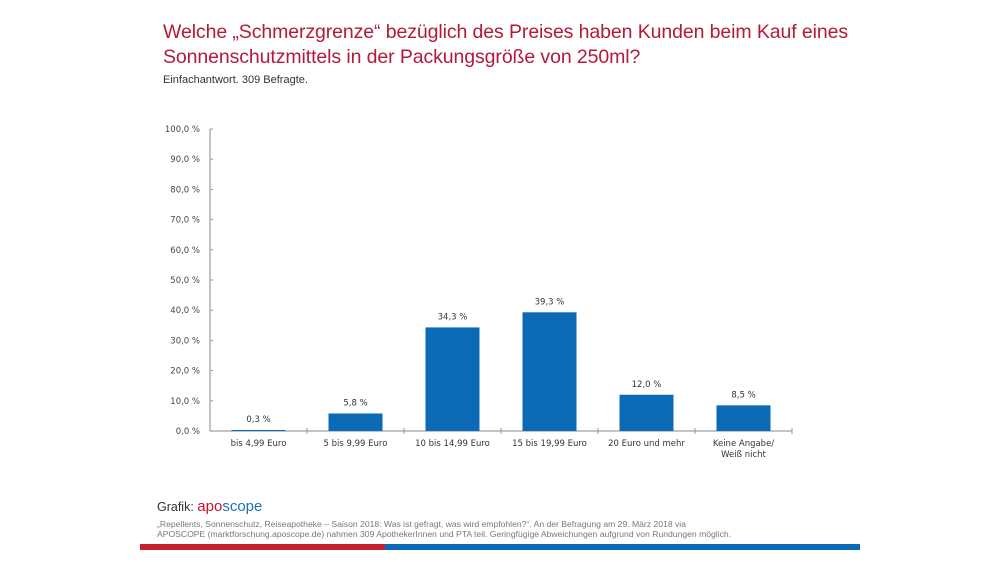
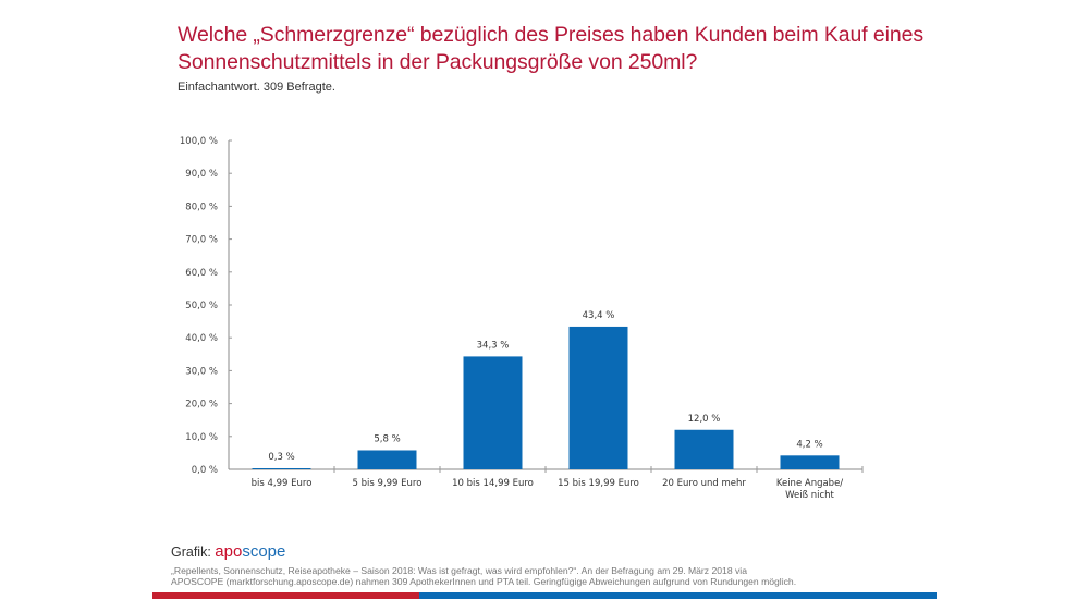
15 bis 19,99 Euro: 39,3 -> 43,4
Keine Angabe/ Weiß nicht: 8,5 -> 4,2
